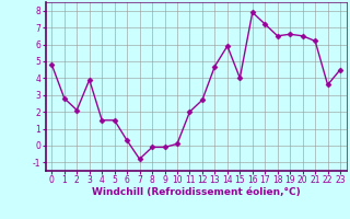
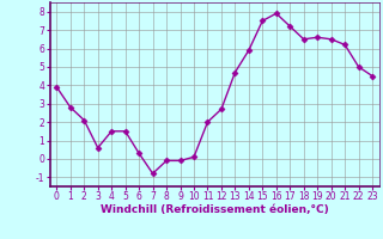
0: 4.8 -> 3.9
3: 3.9 -> 0.6
15: 4.0 -> 7.5
22: 3.6 -> 5.0
